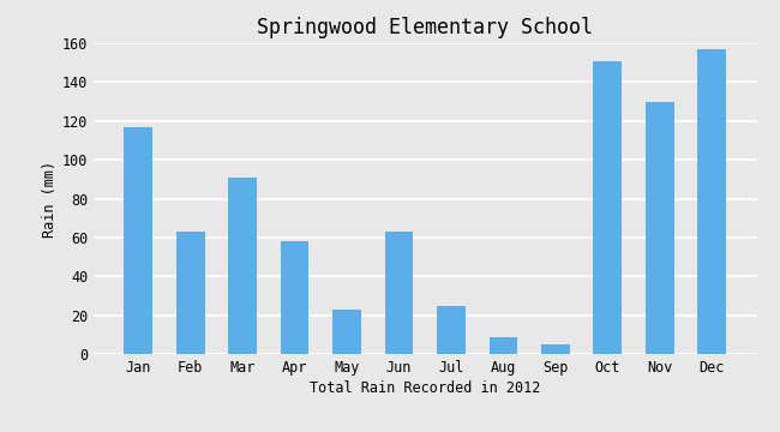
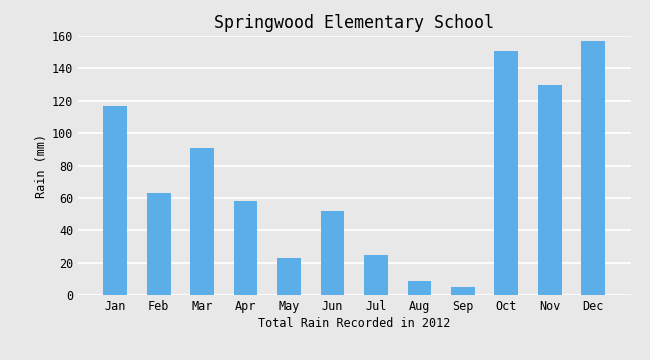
Jun: 63 -> 52
